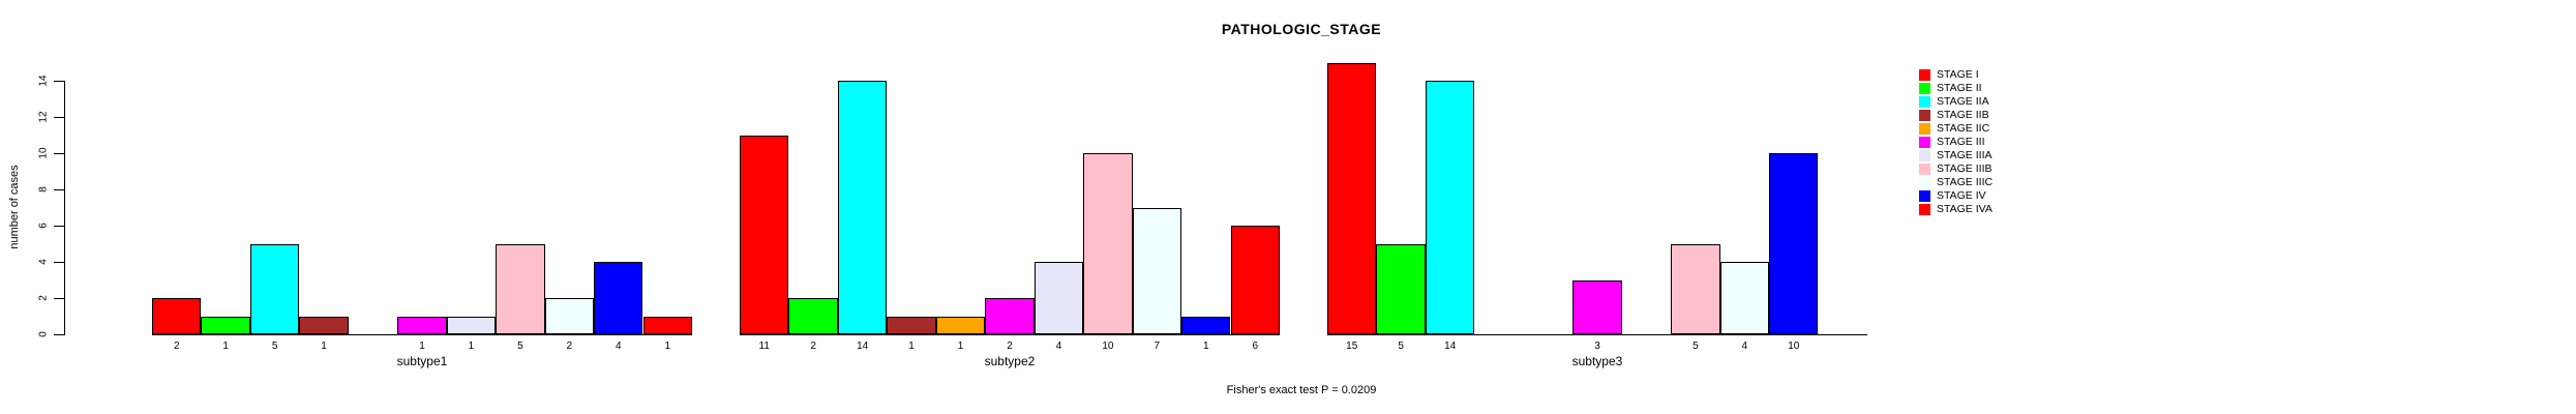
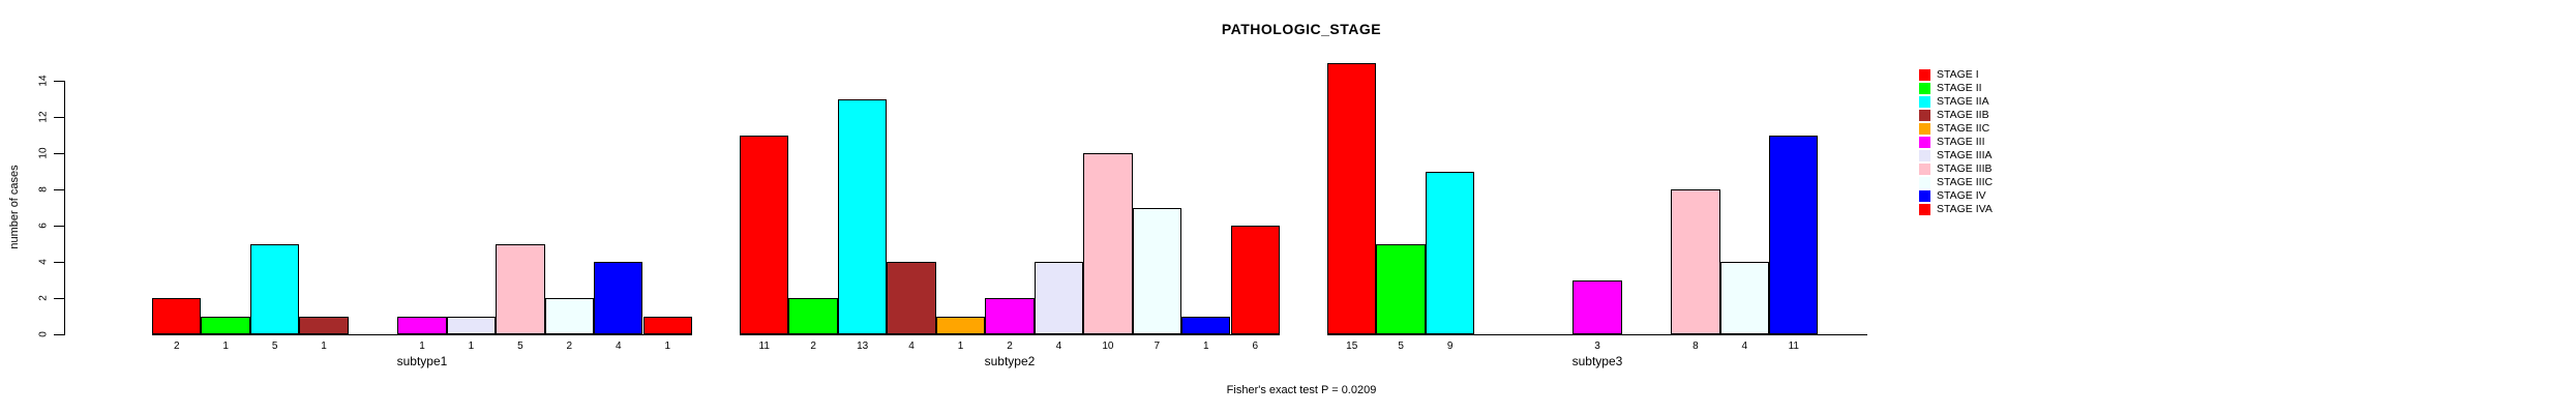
STAGE IIA/subtype2: 14 -> 13
STAGE IIB/subtype2: 1 -> 4
STAGE IIA/subtype3: 14 -> 9
STAGE IIIB/subtype3: 5 -> 8
STAGE IV/subtype3: 10 -> 11
